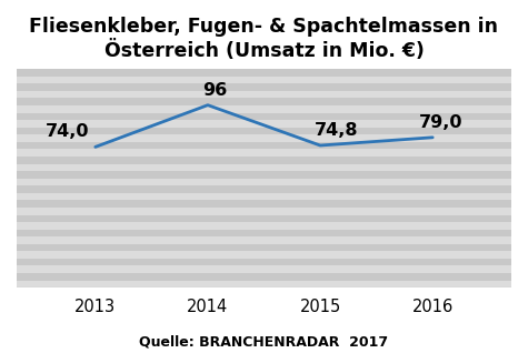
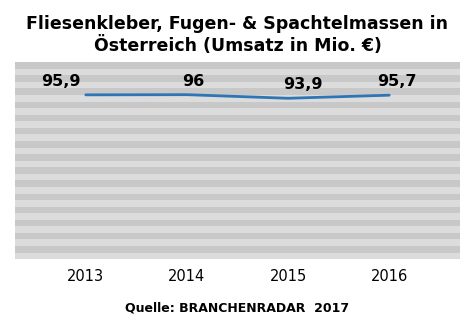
2013: 74,0 -> 95,9
2015: 74,8 -> 93,9
2016: 79,0 -> 95,7
